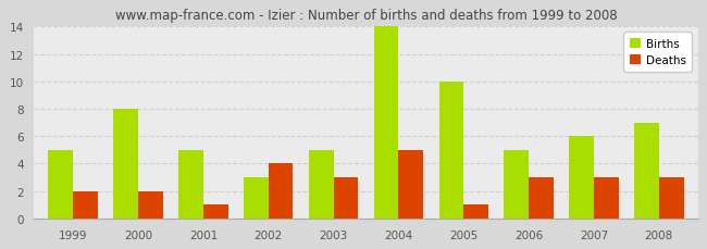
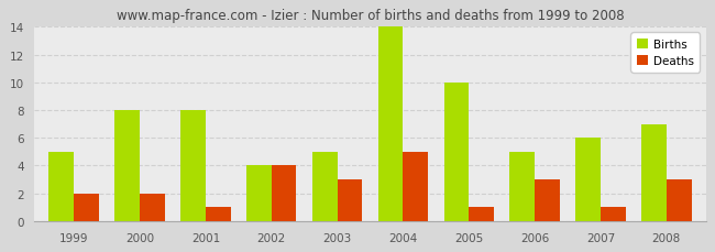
Births/2001: 5 -> 8
Births/2002: 3 -> 4
Deaths/2007: 3 -> 1
